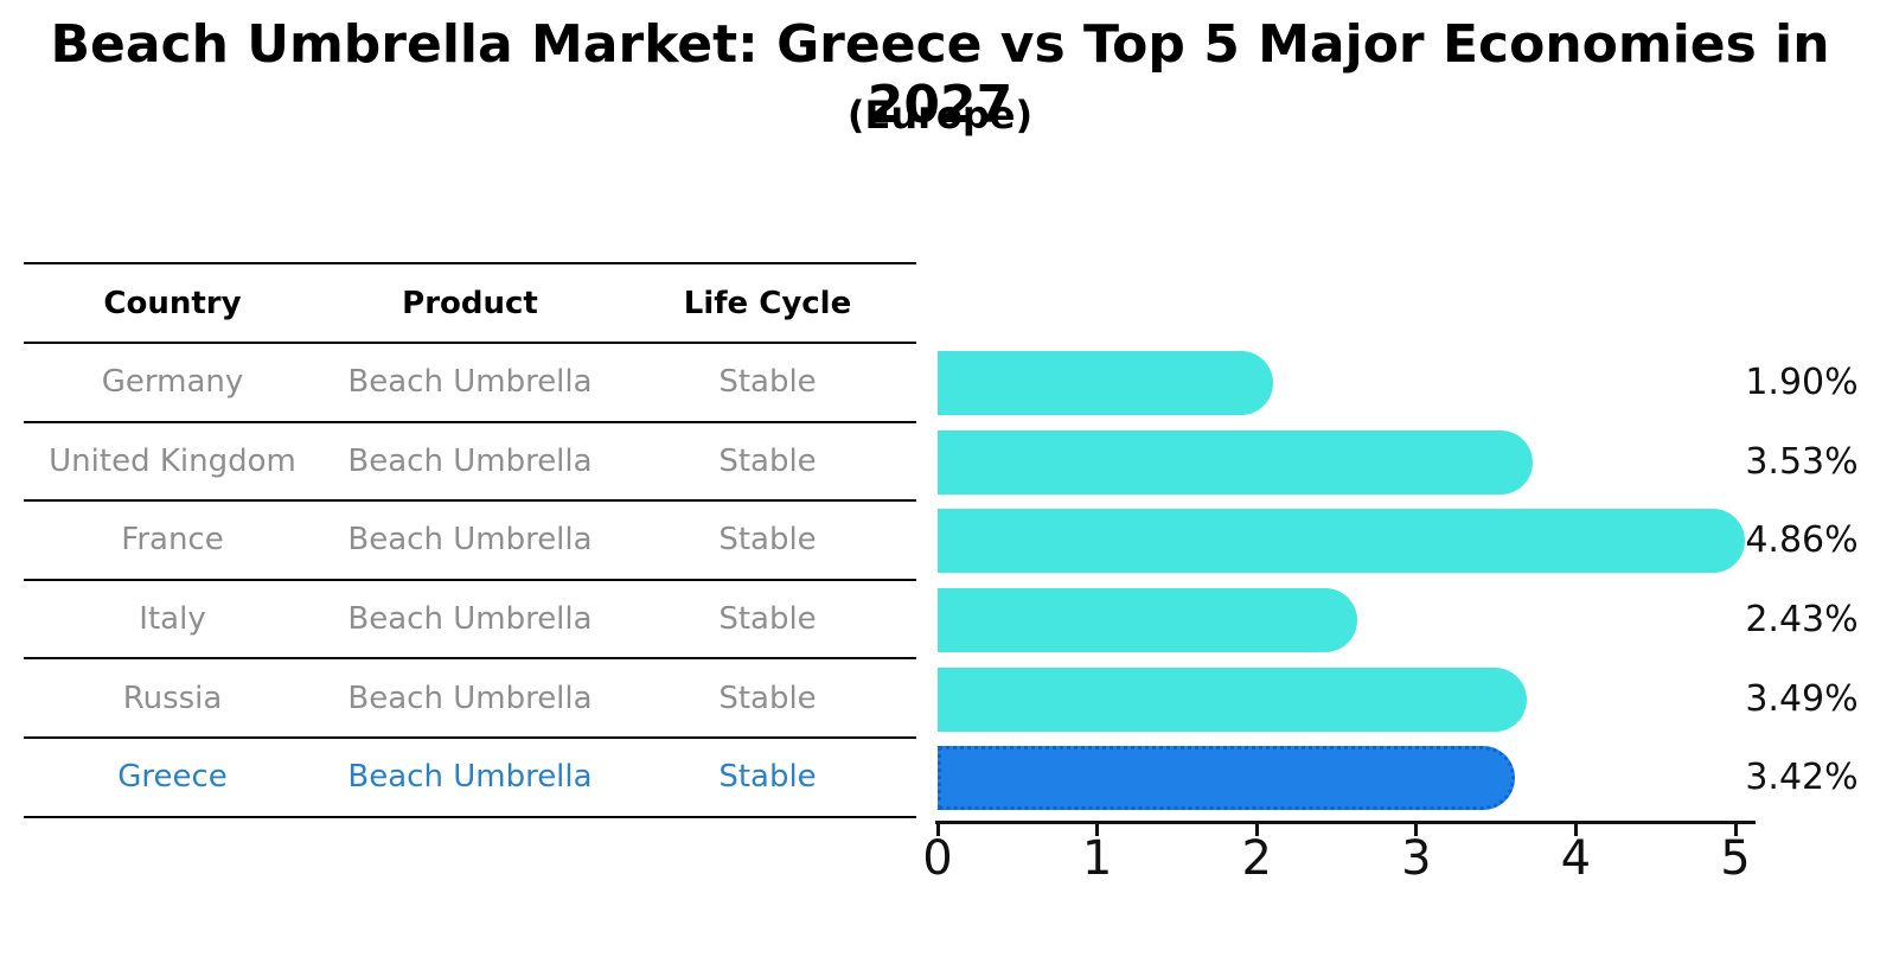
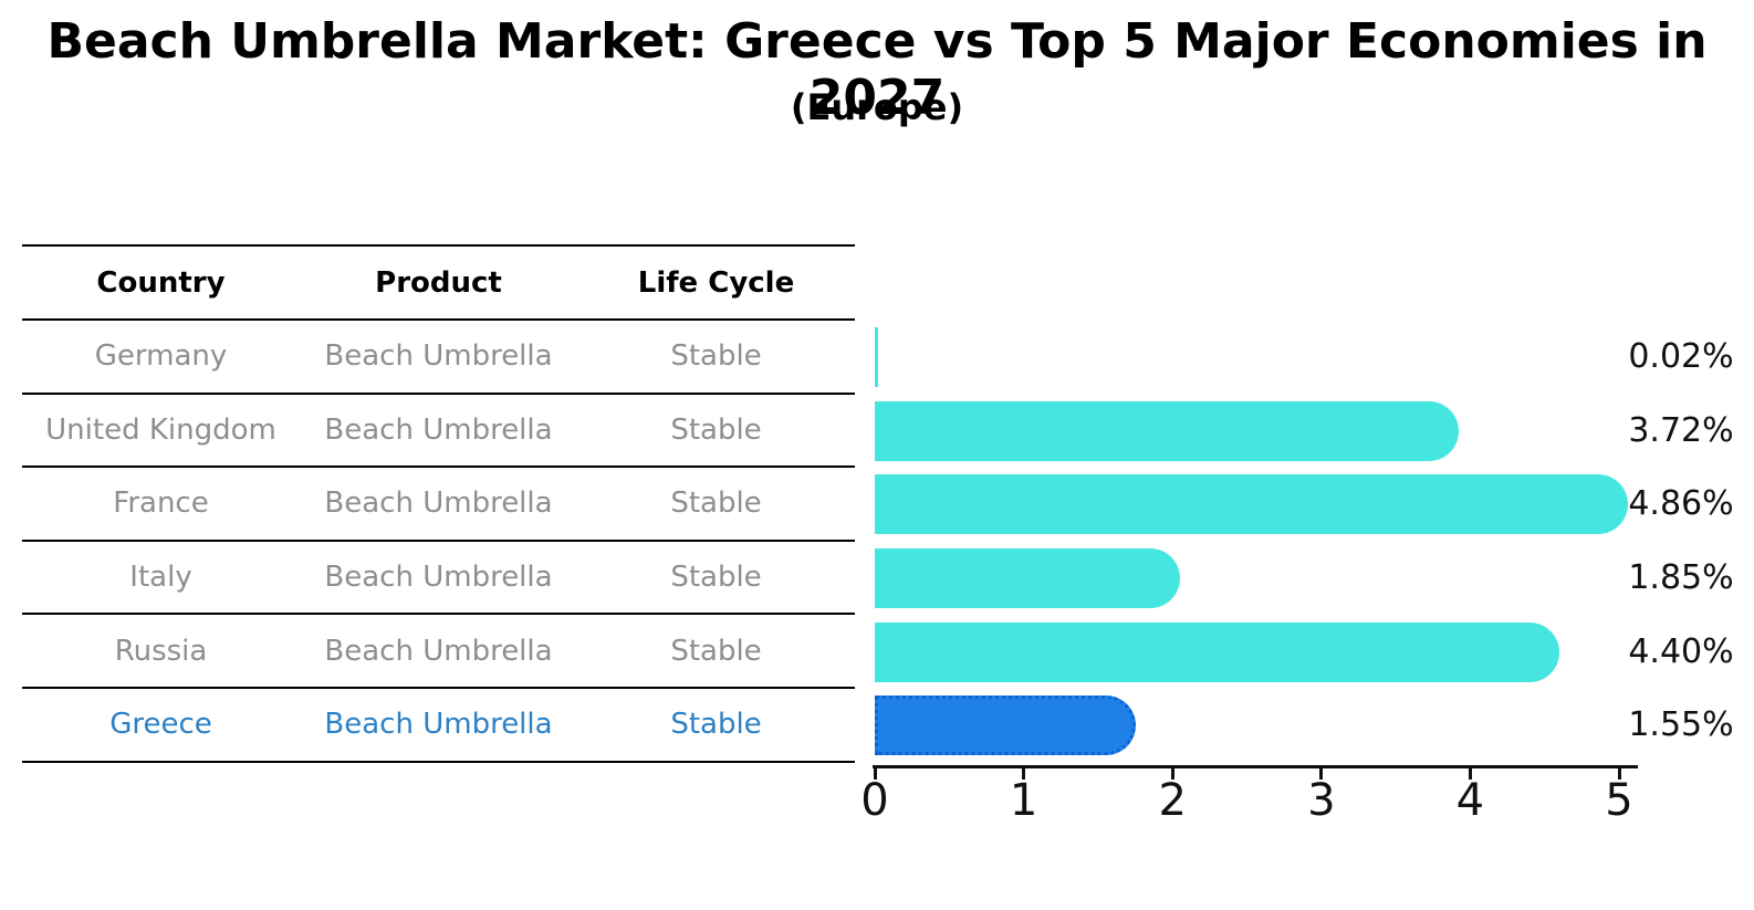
Germany: 1.90% -> 0.02%
United Kingdom: 3.53% -> 3.72%
Italy: 2.43% -> 1.85%
Russia: 3.49% -> 4.40%
Greece: 3.42% -> 1.55%
